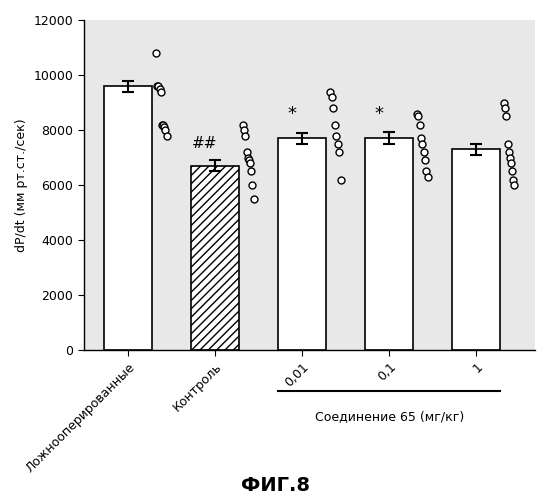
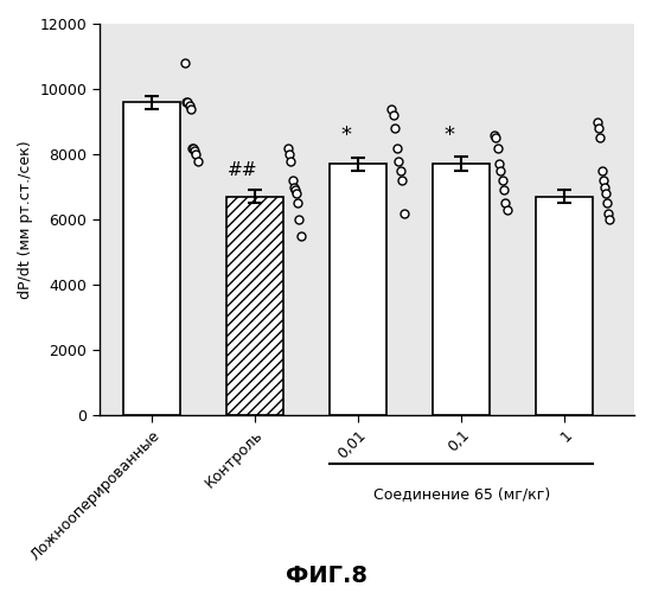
1: 7300 -> 6700
